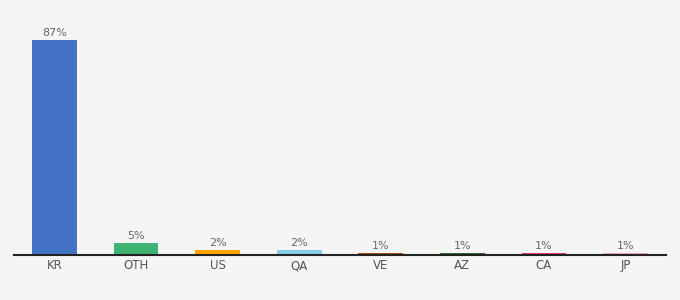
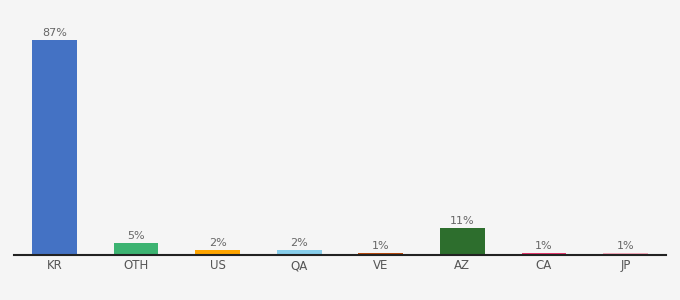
AZ: 1% -> 11%
